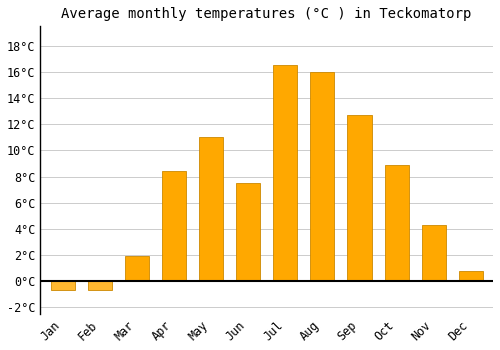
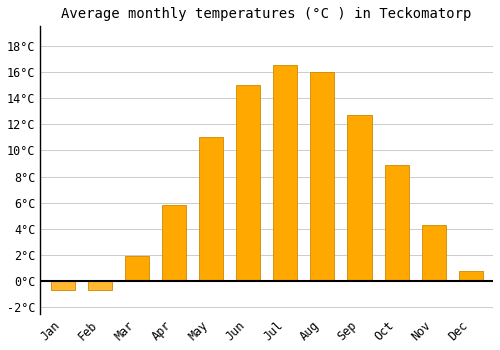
Apr: 8.4°C -> 5.8°C
Jun: 7.5°C -> 15.0°C
